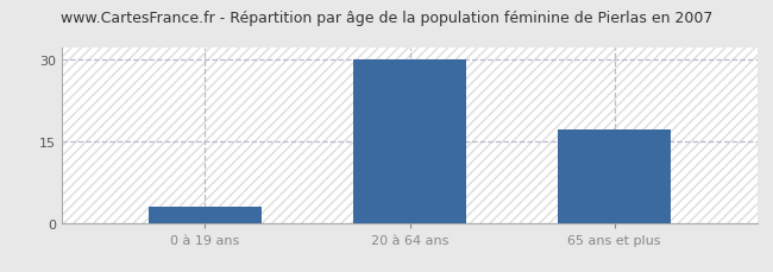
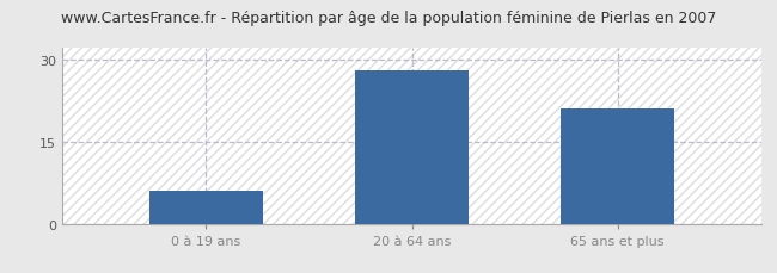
0 à 19 ans: 3 -> 6
20 à 64 ans: 30 -> 28
65 ans et plus: 17 -> 21
